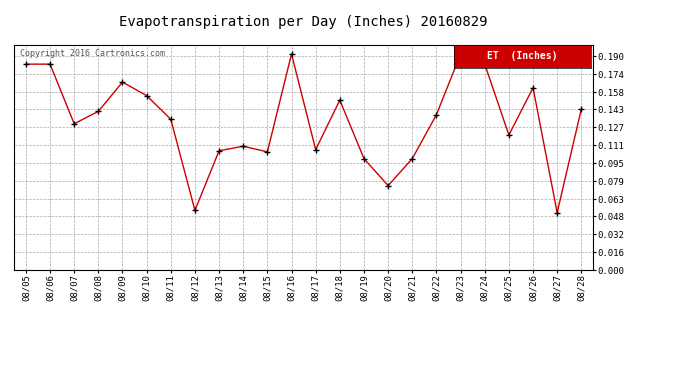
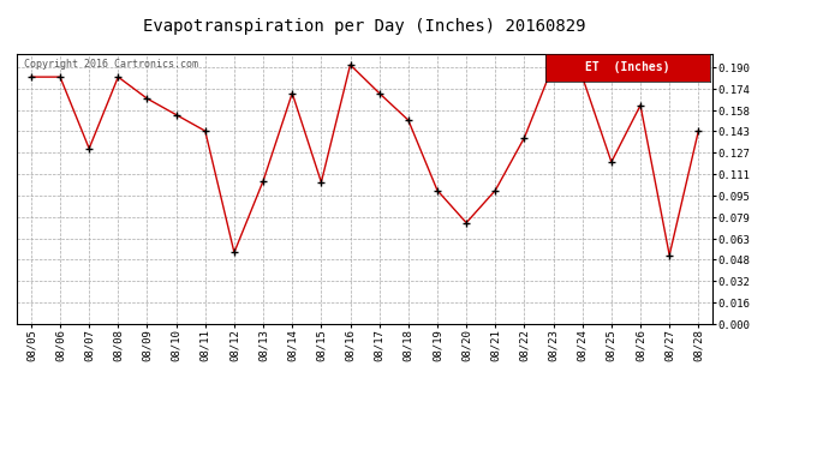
08/08: 0.141 -> 0.183
08/11: 0.134 -> 0.143
08/14: 0.110 -> 0.171
08/17: 0.107 -> 0.171
